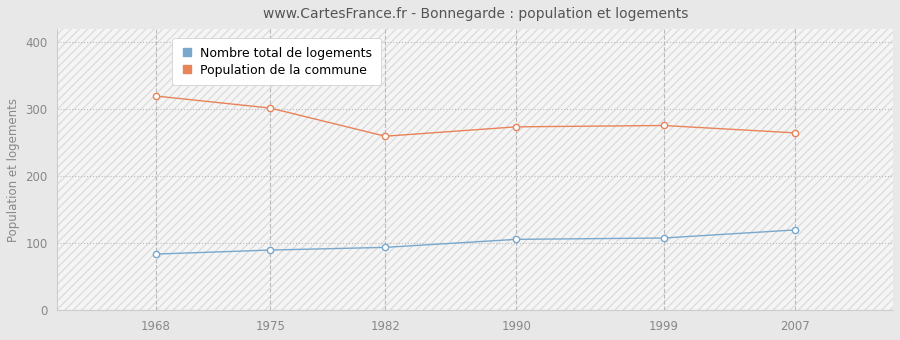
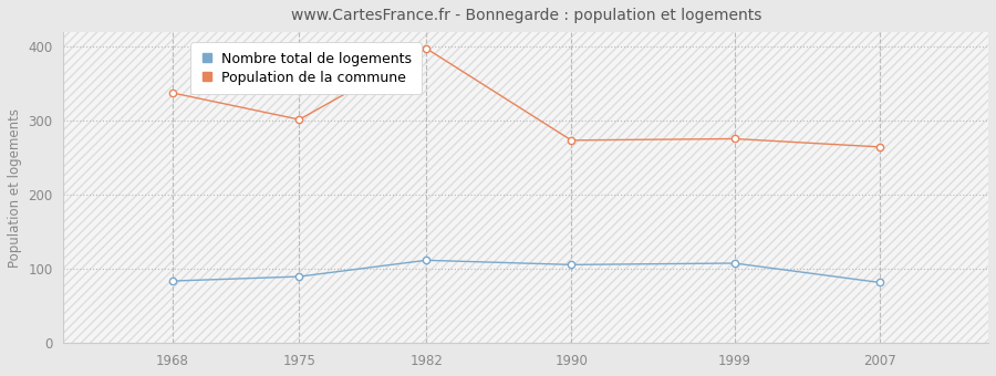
Population de la commune/1968: 320 -> 338
Nombre total de logements/1982: 94 -> 112
Population de la commune/1982: 260 -> 398
Nombre total de logements/2007: 120 -> 82
